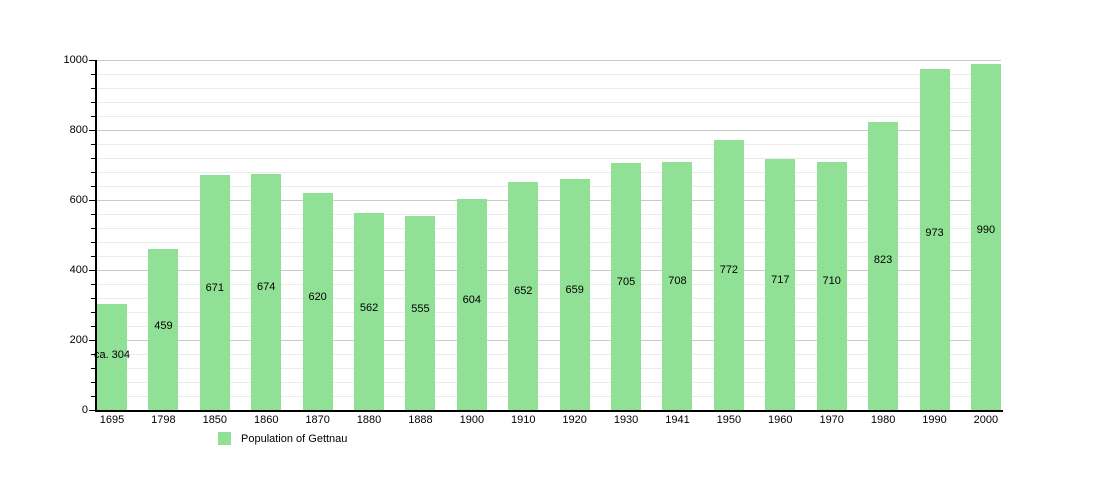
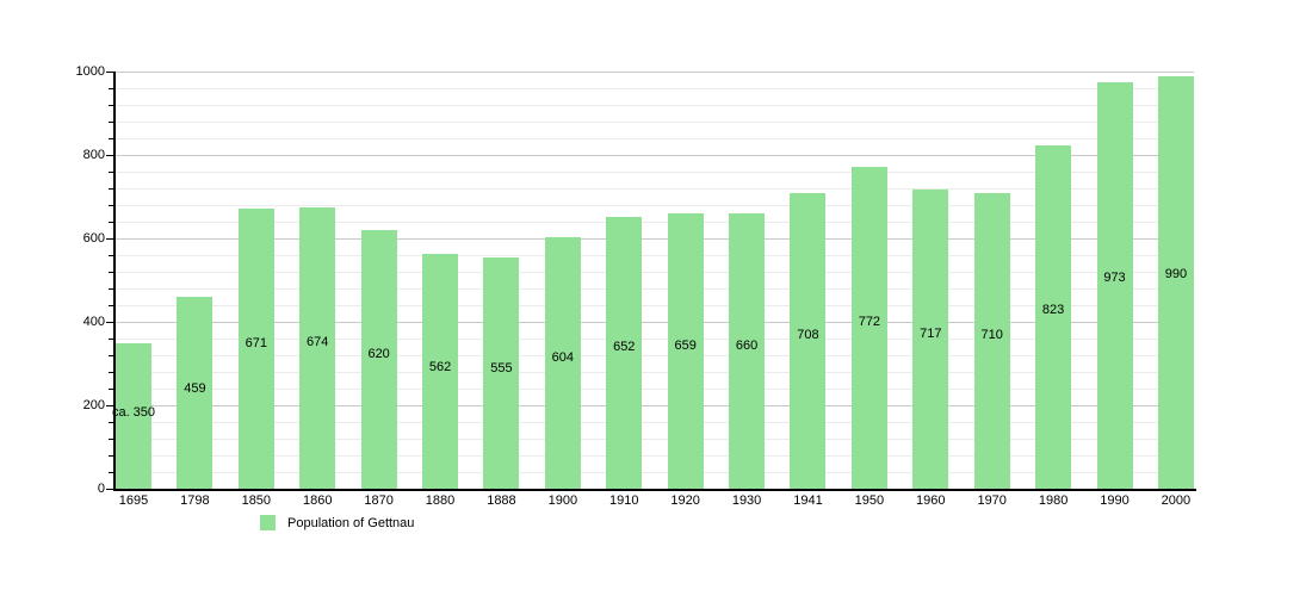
1695: 304 -> 350
1930: 705 -> 660
